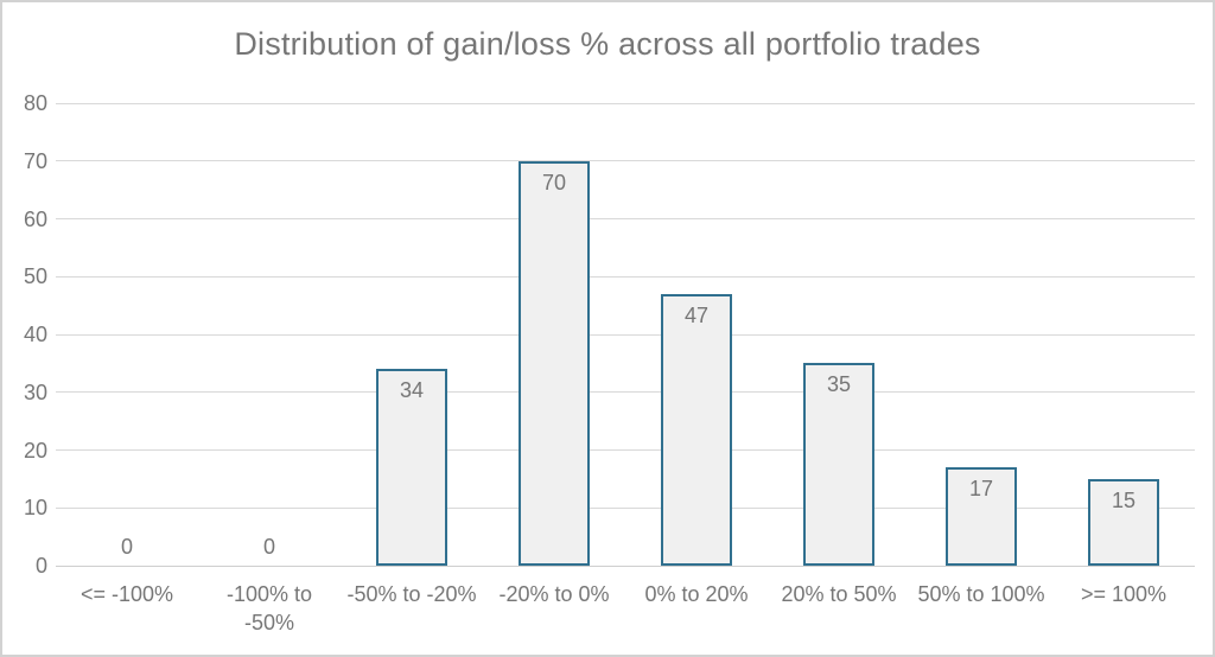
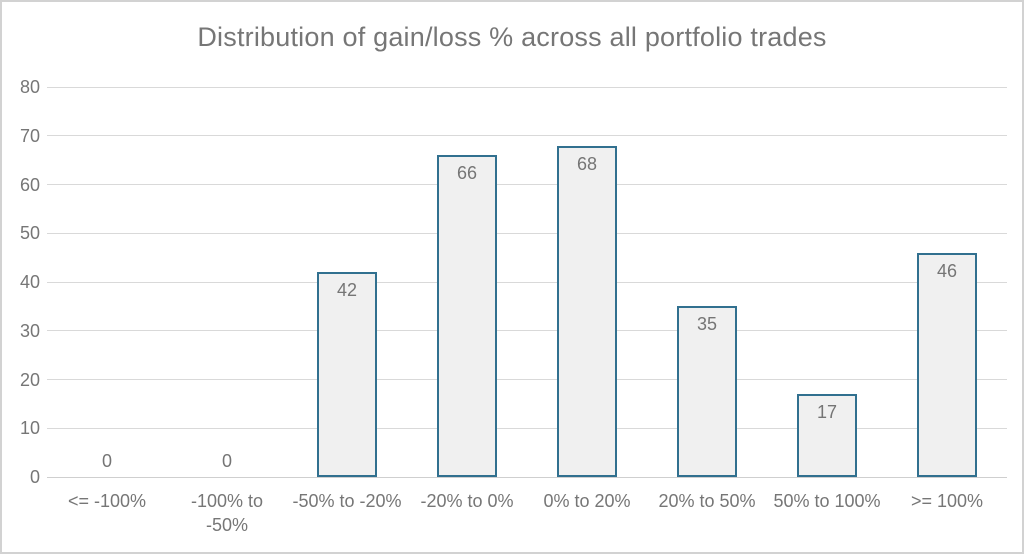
-50% to -20%: 34 -> 42
-20% to 0%: 70 -> 66
0% to 20%: 47 -> 68
>= 100%: 15 -> 46
